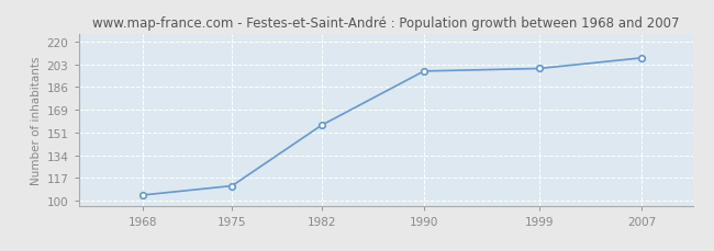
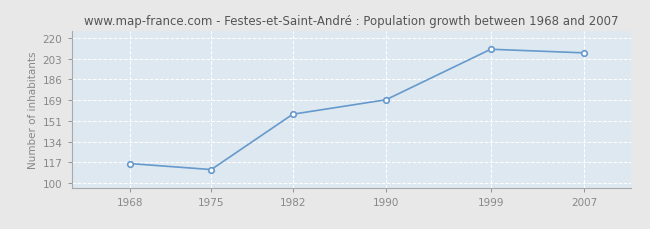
1968: 104 -> 116
1990: 198 -> 169
1999: 200 -> 211
